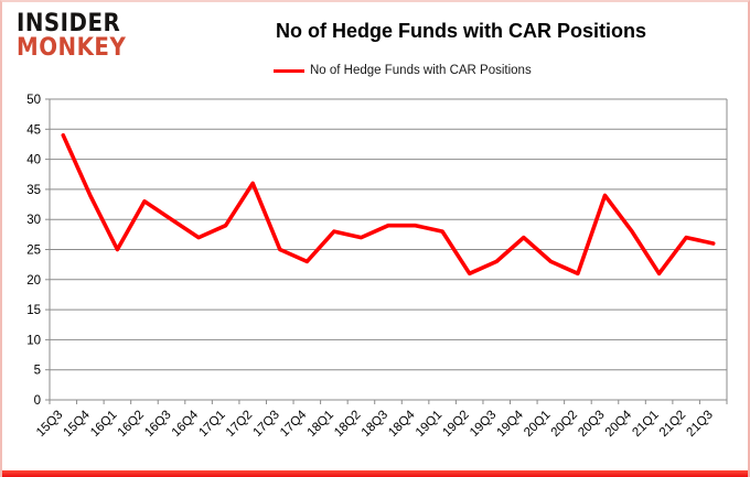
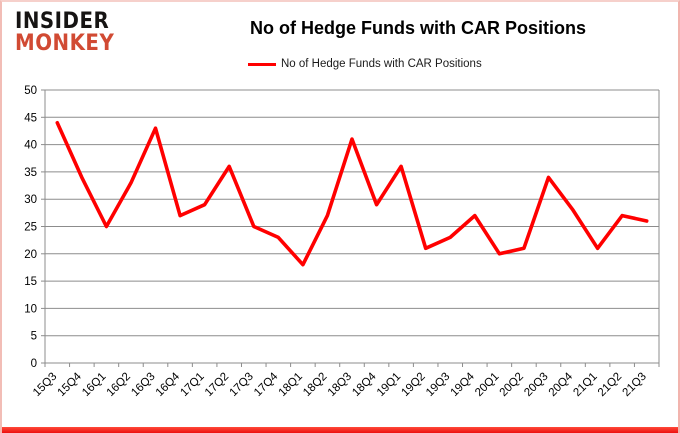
16Q3: 30 -> 43
18Q1: 28 -> 18
18Q3: 29 -> 41
19Q1: 28 -> 36
20Q1: 23 -> 20
